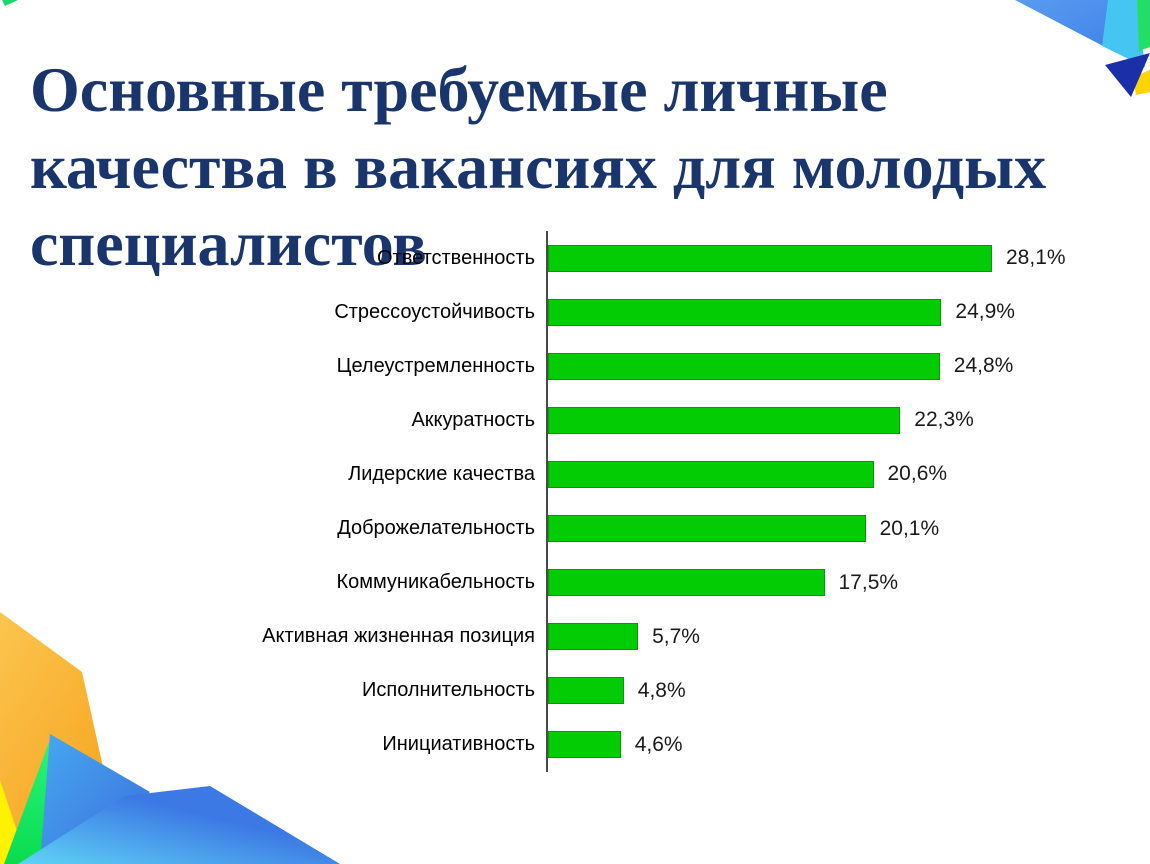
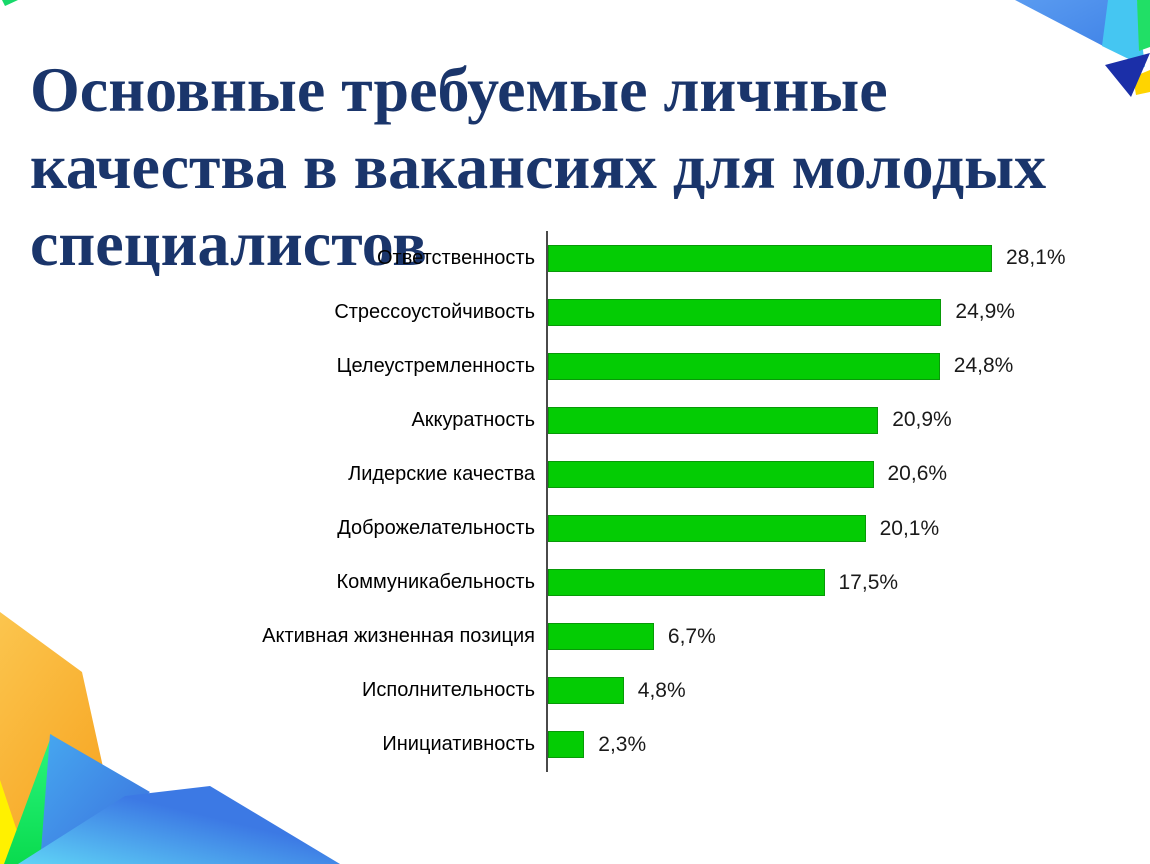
Аккуратность: 22,3% -> 20,9%
Активная жизненная позиция: 5,7% -> 6,7%
Инициативность: 4,6% -> 2,3%
